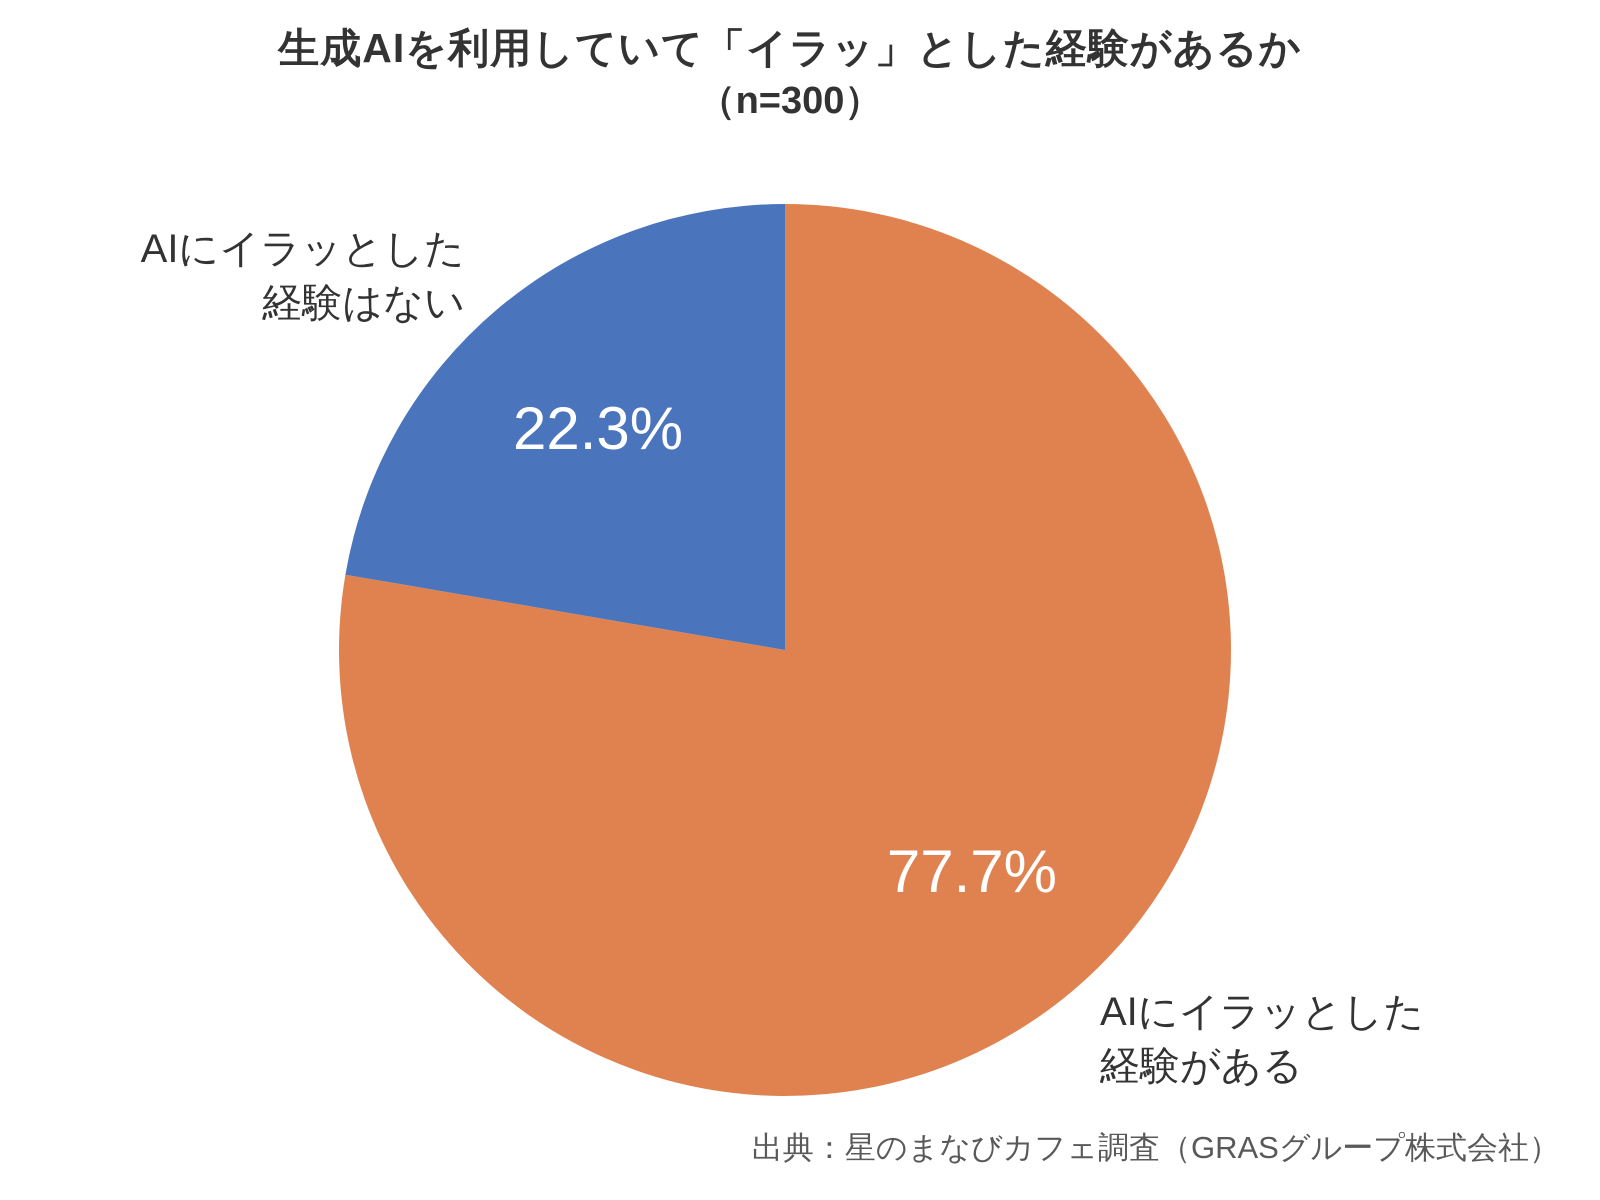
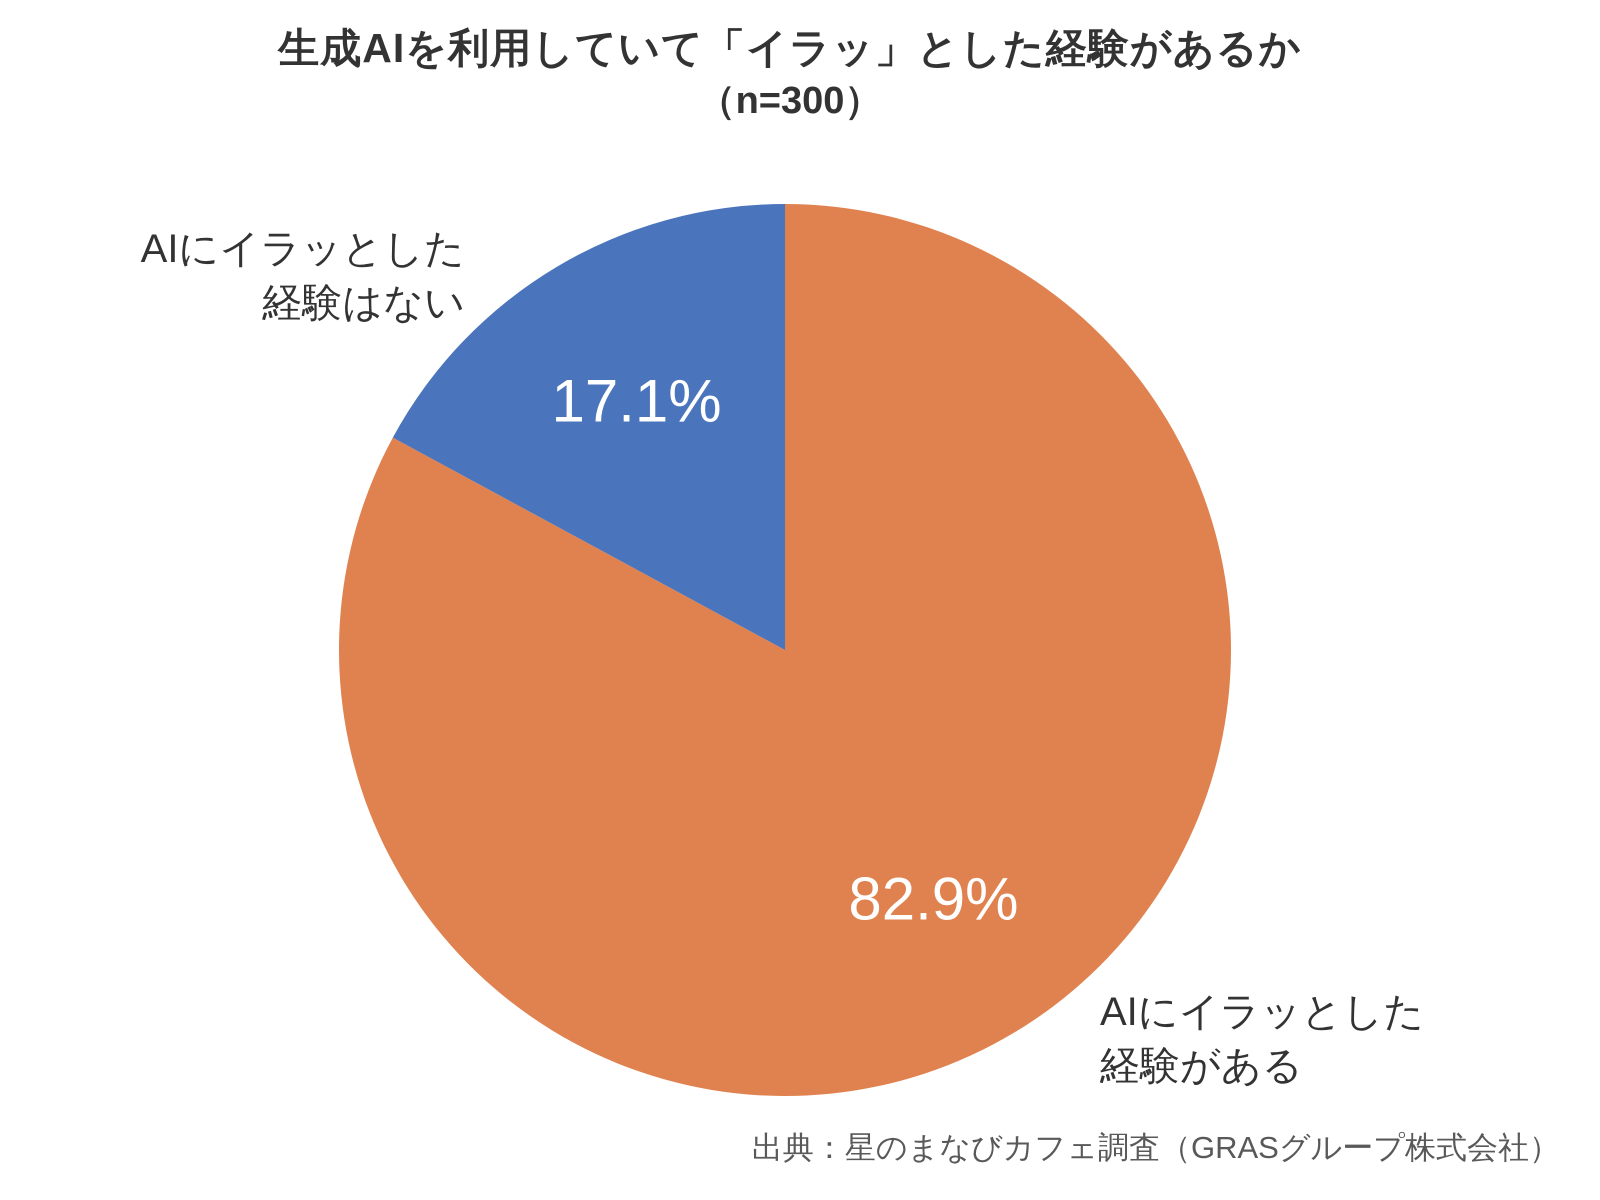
AIにイラッとした経験がある: 77.7% -> 82.9%
AIにイラッとした経験はない: 22.3% -> 17.1%
